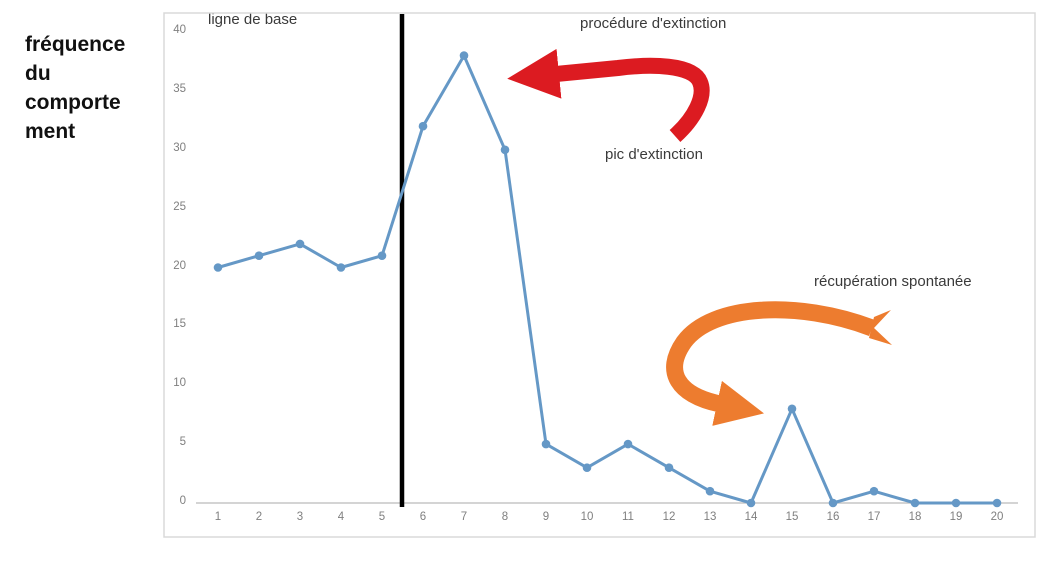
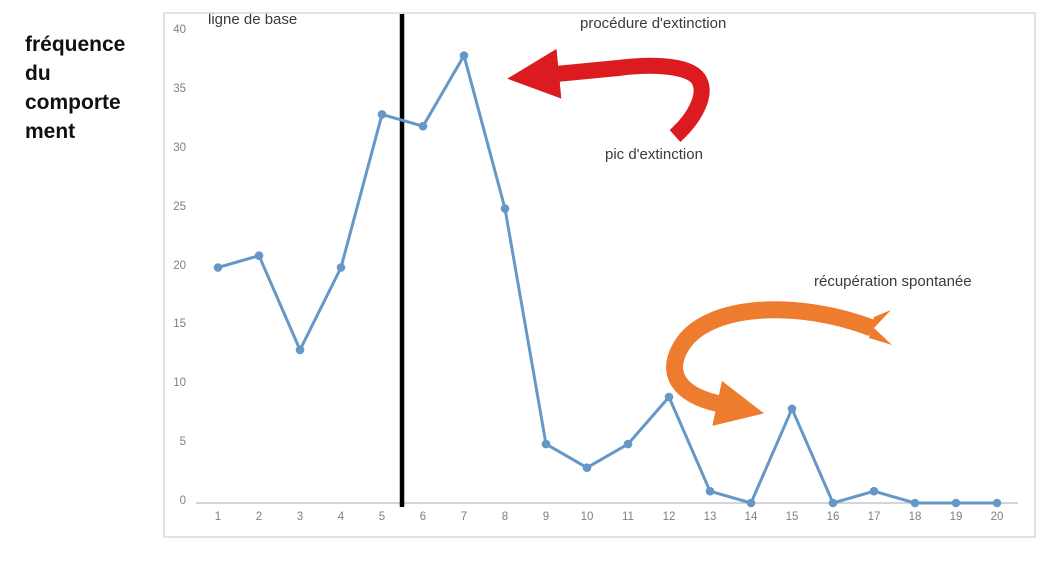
3: 22 -> 13
5: 21 -> 33
8: 30 -> 25
12: 3 -> 9
